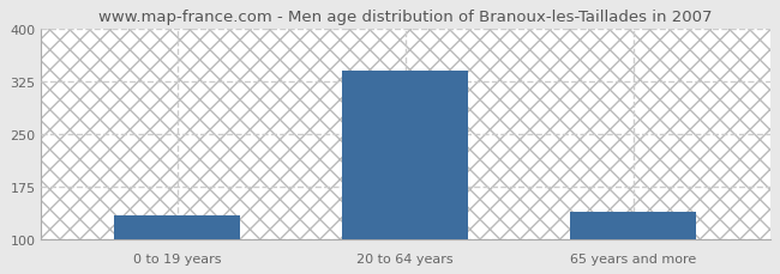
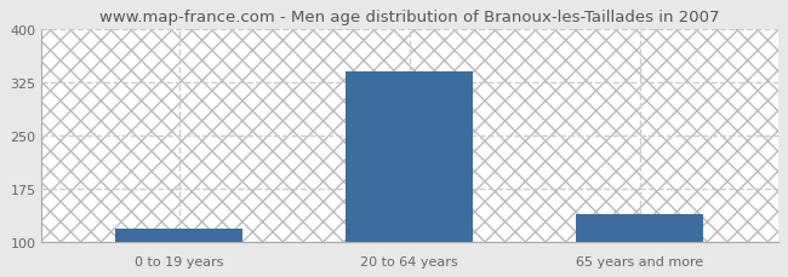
0 to 19 years: 134 -> 120
